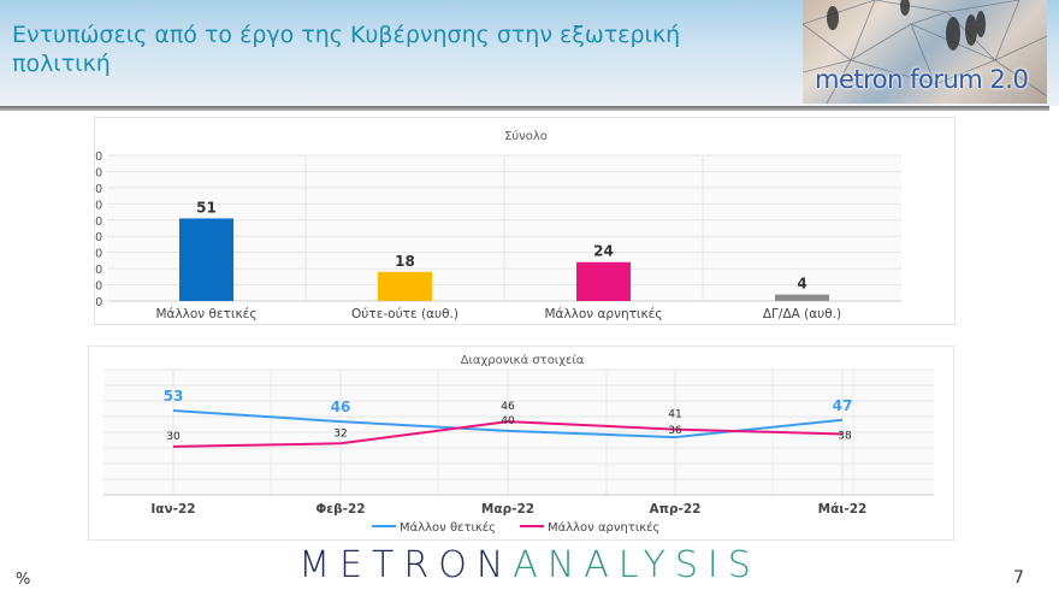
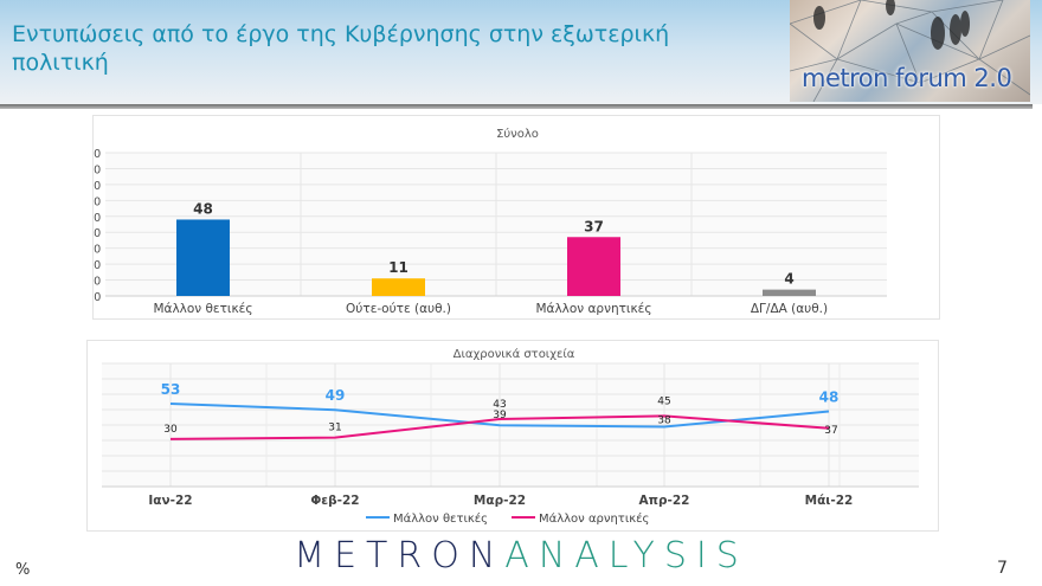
Σύνολο/Μάλλον θετικές: 51 -> 48
Σύνολο/Ούτε-ούτε (αυθ.): 18 -> 11
Σύνολο/Μάλλον αρνητικές: 24 -> 37
Διαχρονικά στοιχεία/Μάλλον θετικές/Φεβ-22: 46 -> 49
Διαχρονικά στοιχεία/Μάλλον αρνητικές/Φεβ-22: 32 -> 31
Διαχρονικά στοιχεία/Μάλλον θετικές/Μαρ-22: 40 -> 39
Διαχρονικά στοιχεία/Μάλλον αρνητικές/Μαρ-22: 46 -> 43
Διαχρονικά στοιχεία/Μάλλον θετικές/Απρ-22: 36 -> 38
Διαχρονικά στοιχεία/Μάλλον αρνητικές/Απρ-22: 41 -> 45
Διαχρονικά στοιχεία/Μάλλον θετικές/Μάι-22: 47 -> 48
Διαχρονικά στοιχεία/Μάλλον αρνητικές/Μάι-22: 38 -> 37
